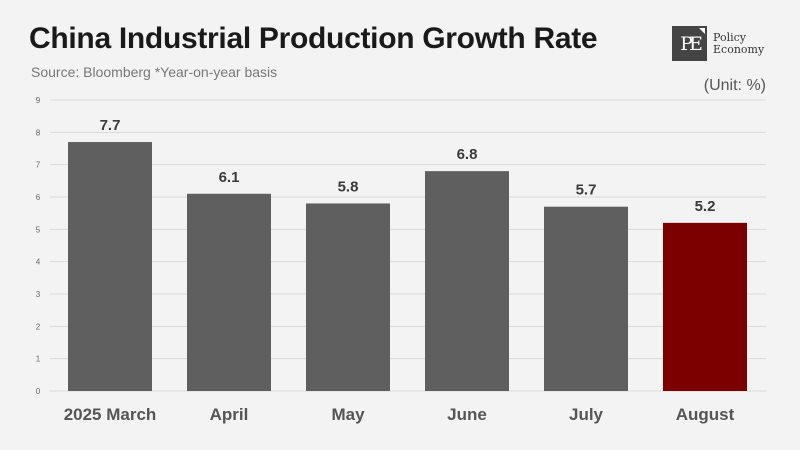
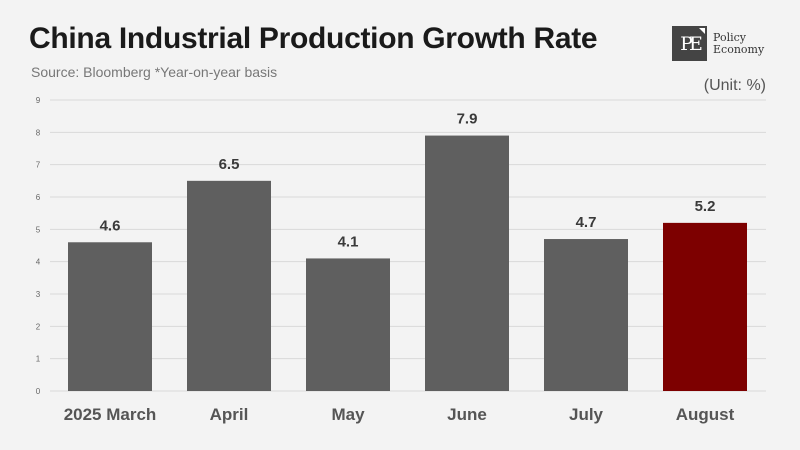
2025 March: 7.7 -> 4.6
April: 6.1 -> 6.5
May: 5.8 -> 4.1
June: 6.8 -> 7.9
July: 5.7 -> 4.7
